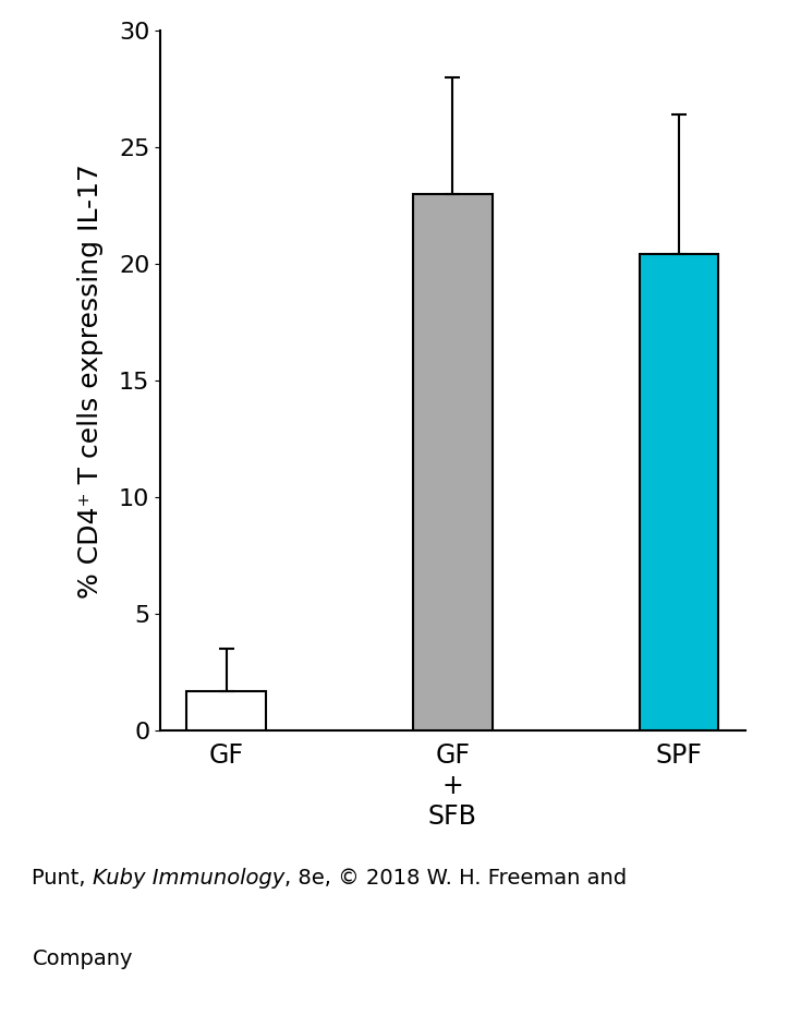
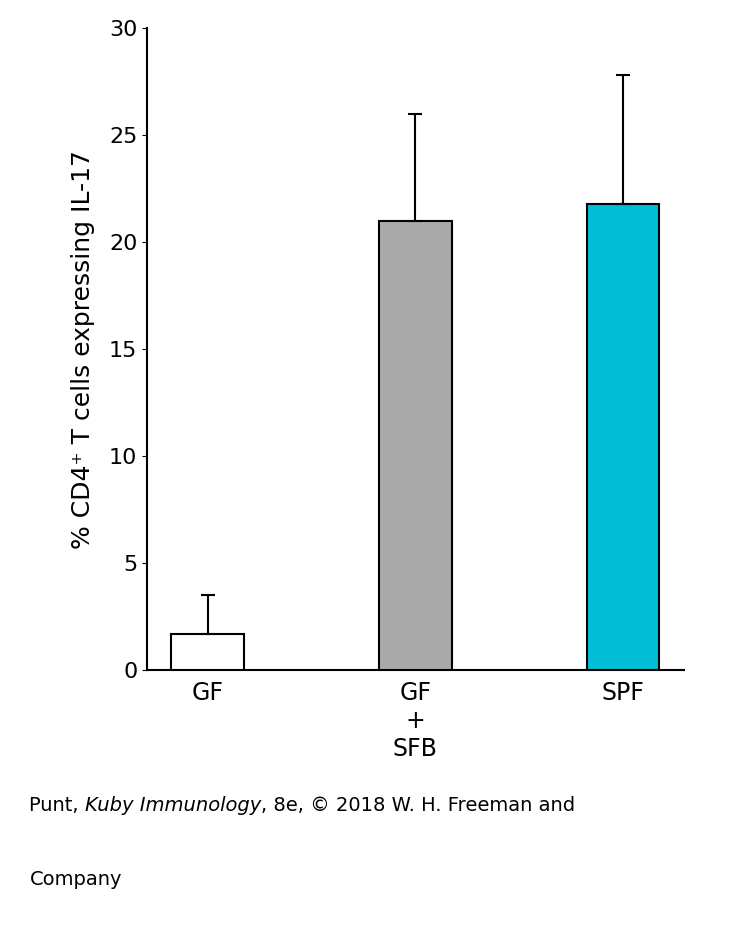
GF + SFB: 23.0 -> 21.0
SPF: 20.4 -> 21.8
